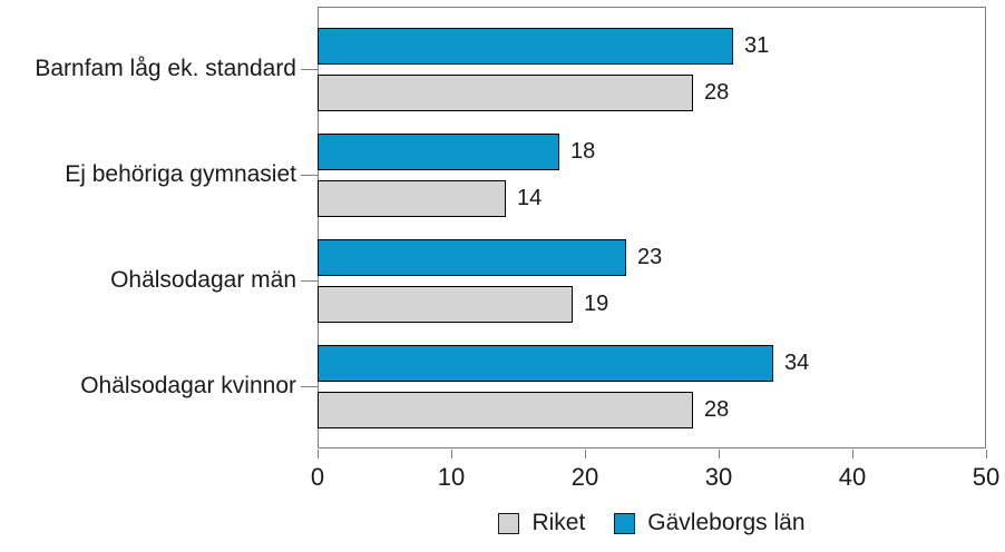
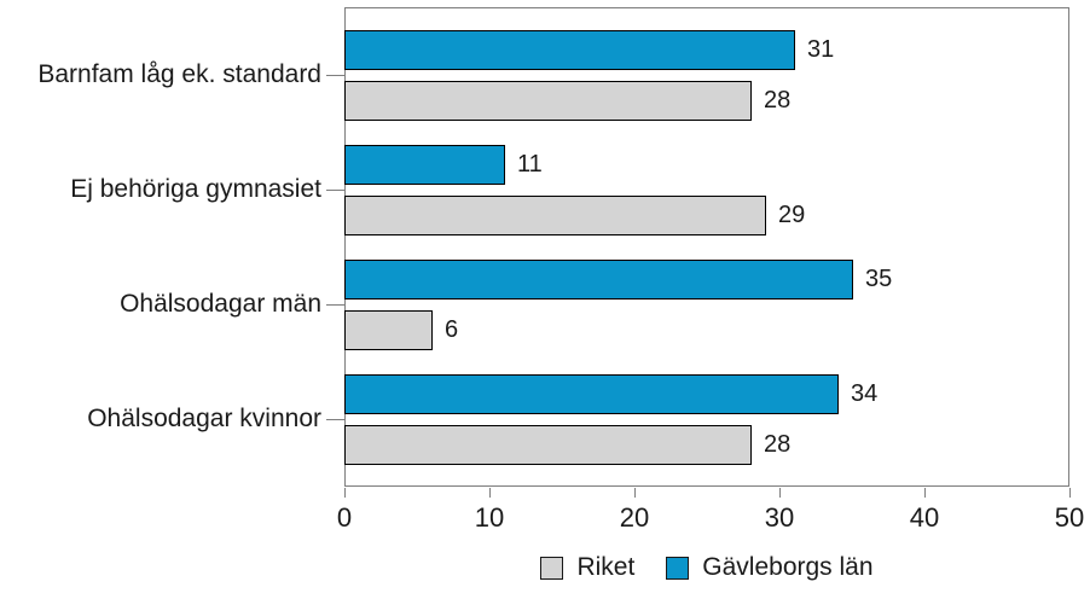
Gävleborgs län/Ej behöriga gymnasiet: 18 -> 11
Riket/Ej behöriga gymnasiet: 14 -> 29
Gävleborgs län/Ohälsodagar män: 23 -> 35
Riket/Ohälsodagar män: 19 -> 6
